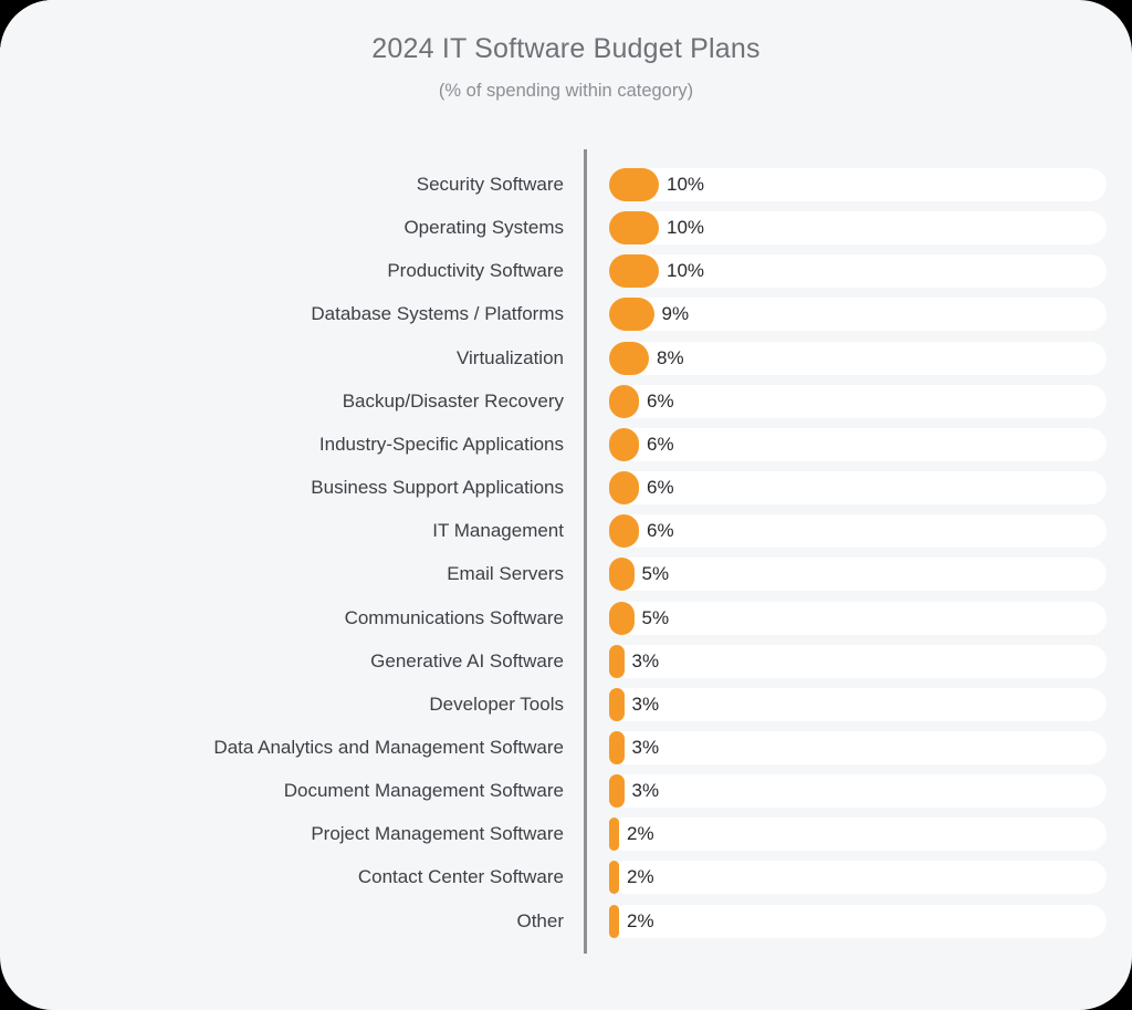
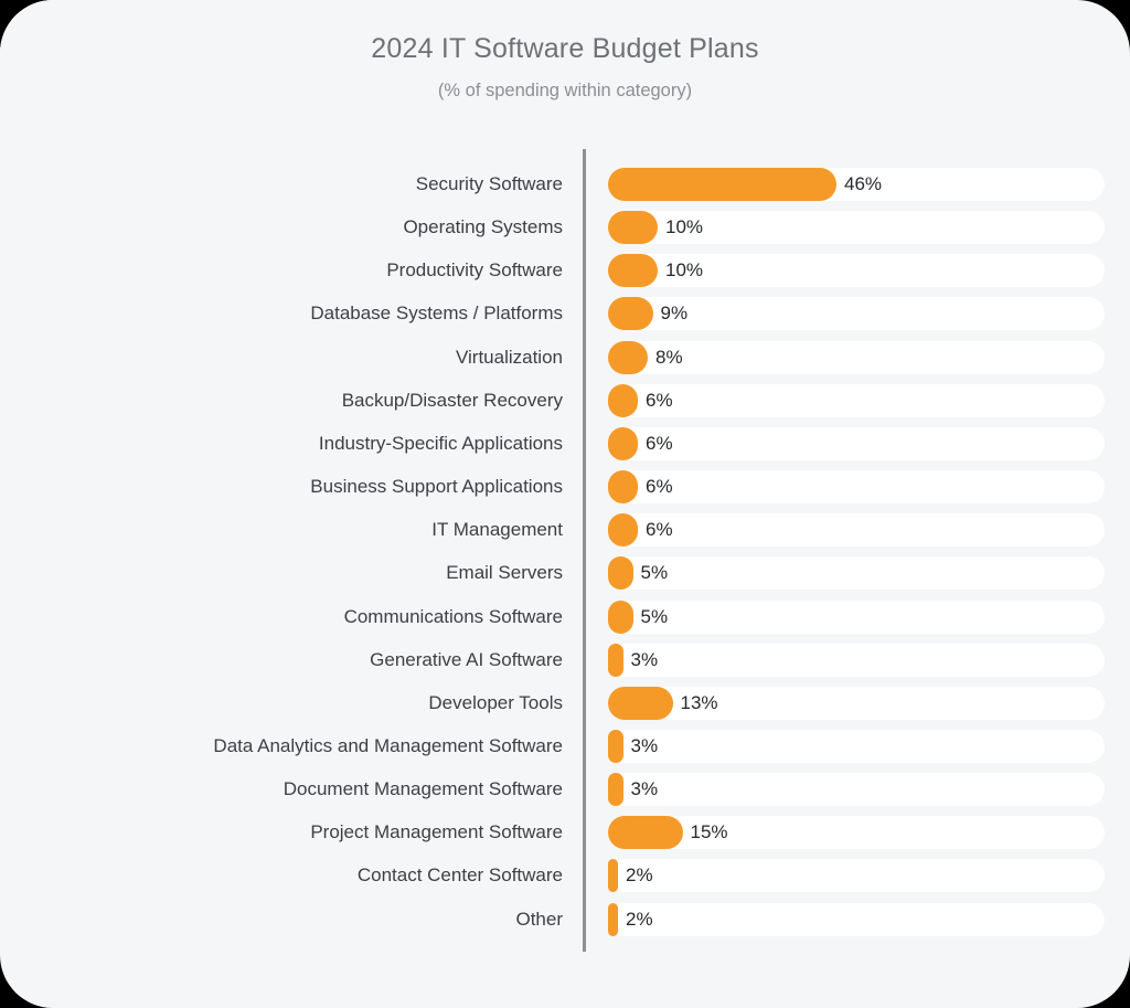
Security Software: 10% -> 46%
Developer Tools: 3% -> 13%
Project Management Software: 2% -> 15%
